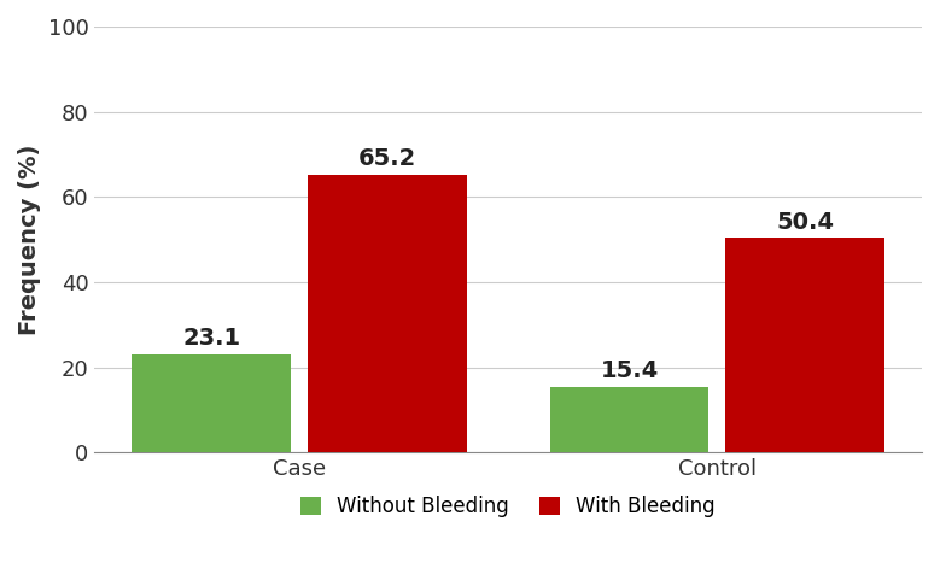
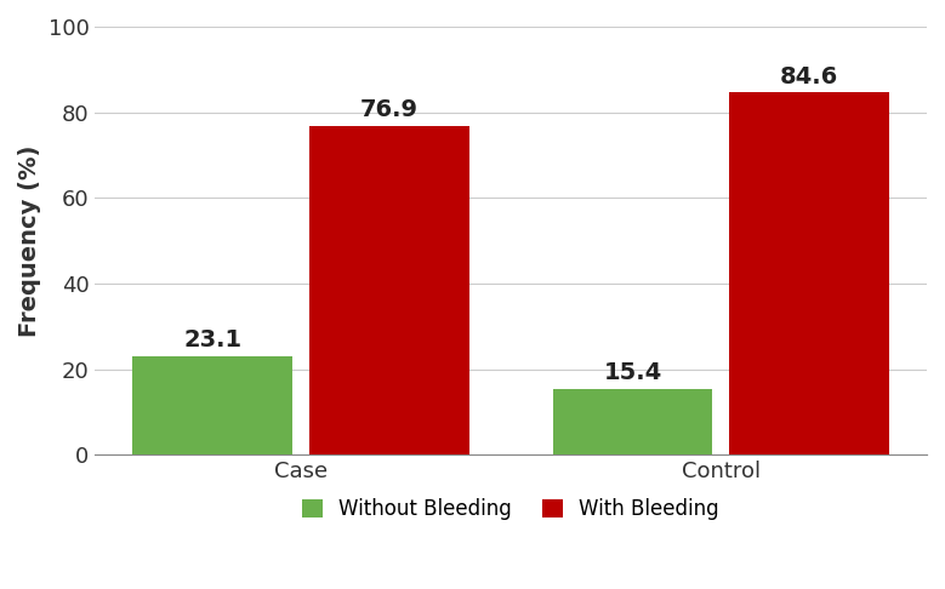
With Bleeding/Case: 65.2 -> 76.9
With Bleeding/Control: 50.4 -> 84.6
